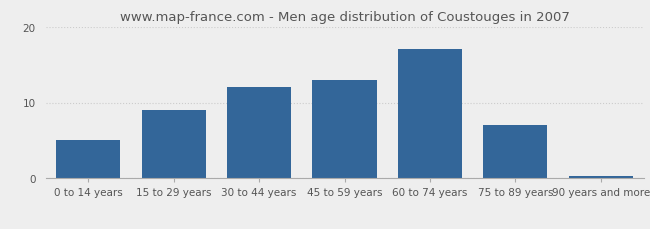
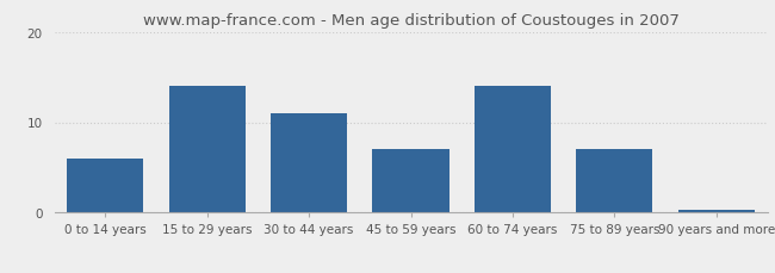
0 to 14 years: 5.0 -> 6.0
15 to 29 years: 9.0 -> 14.0
30 to 44 years: 12.0 -> 11.0
45 to 59 years: 13.0 -> 7.0
60 to 74 years: 17.0 -> 14.0
